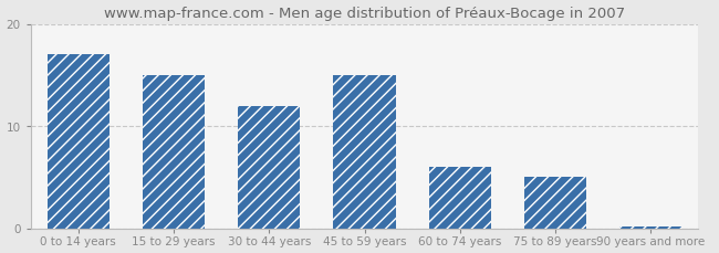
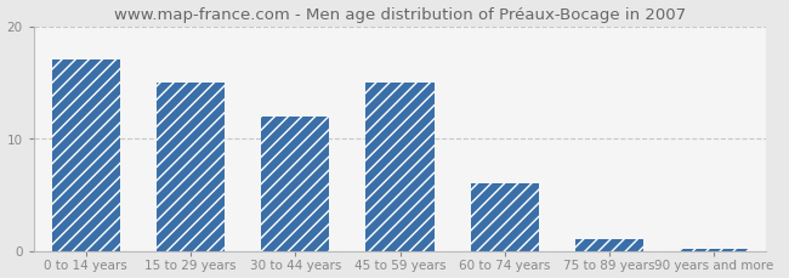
75 to 89 years: 5.0 -> 1.0
